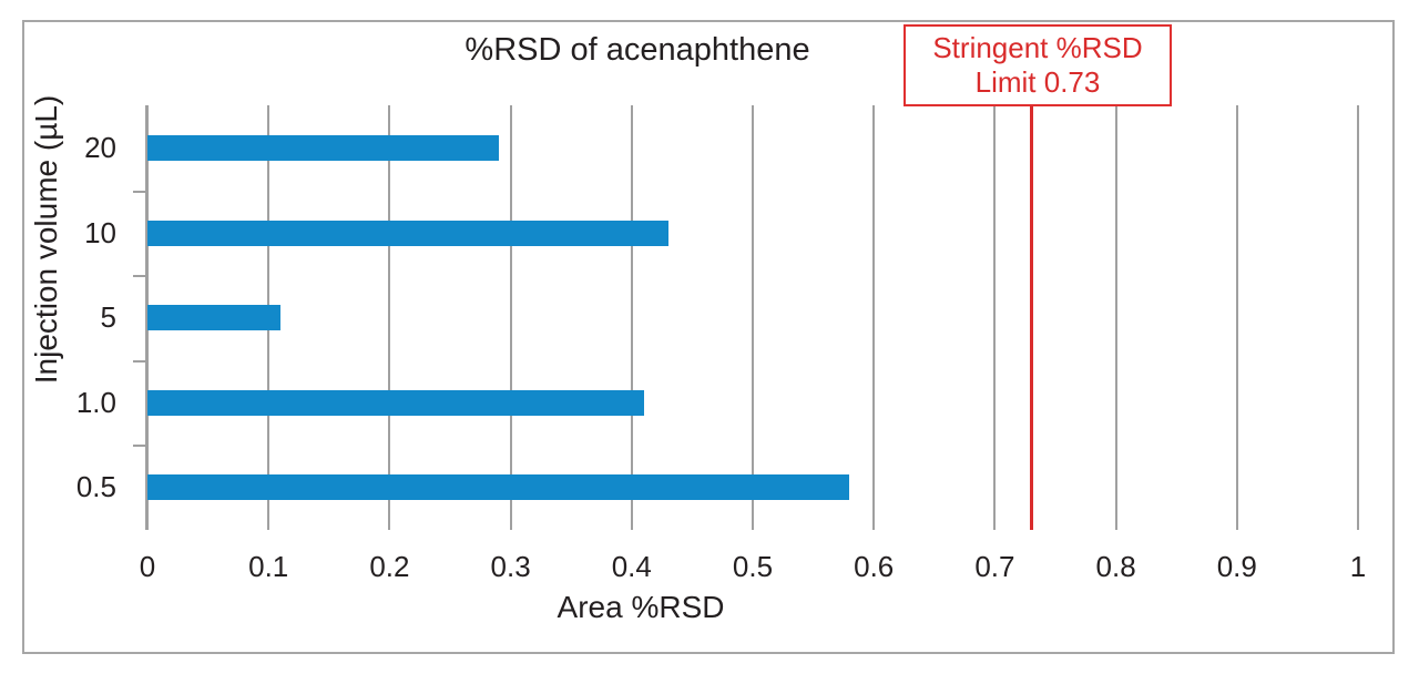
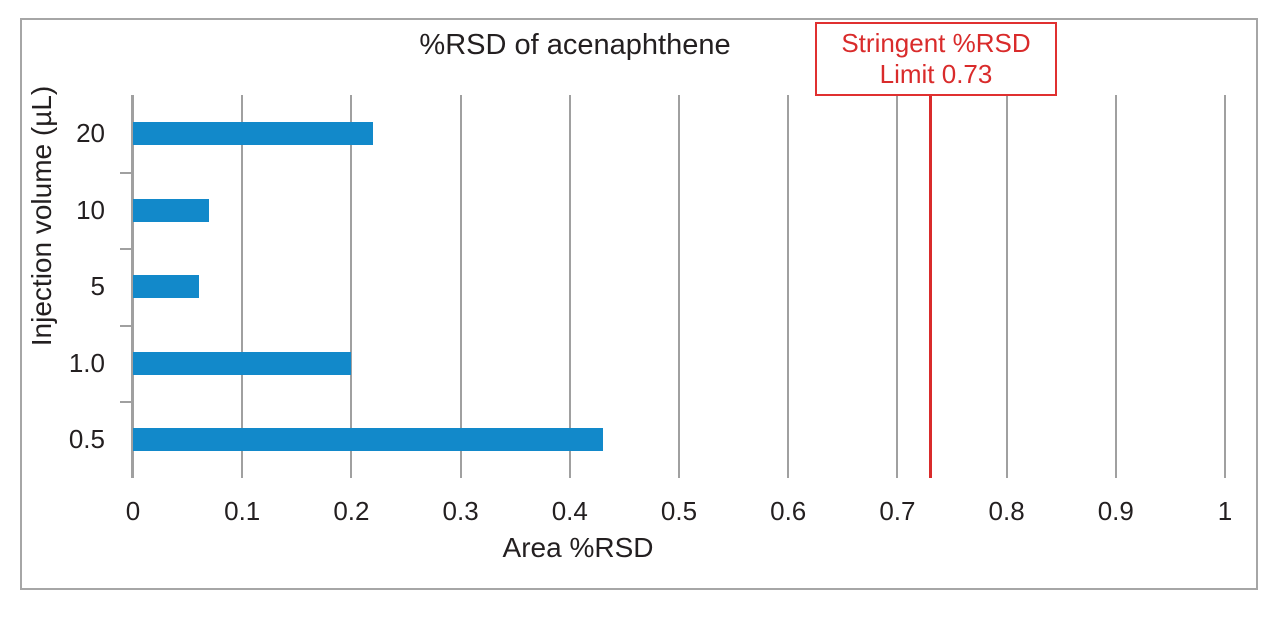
20: 0.29 -> 0.22
10: 0.43 -> 0.07
5: 0.11 -> 0.06
1.0: 0.41 -> 0.20
0.5: 0.58 -> 0.43
